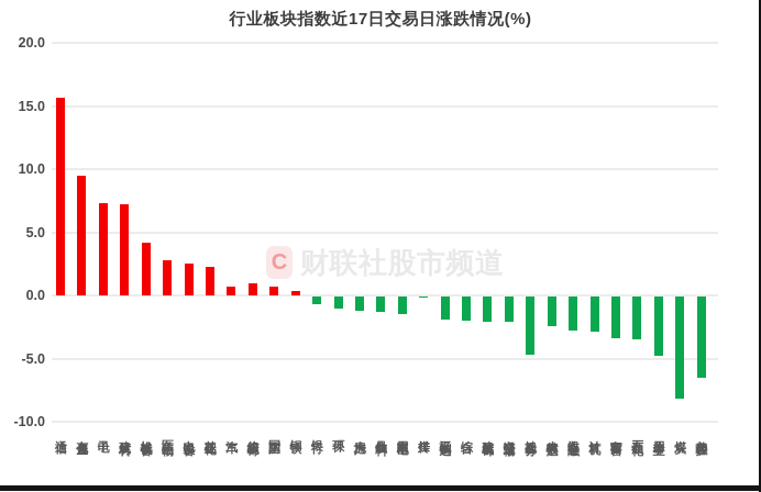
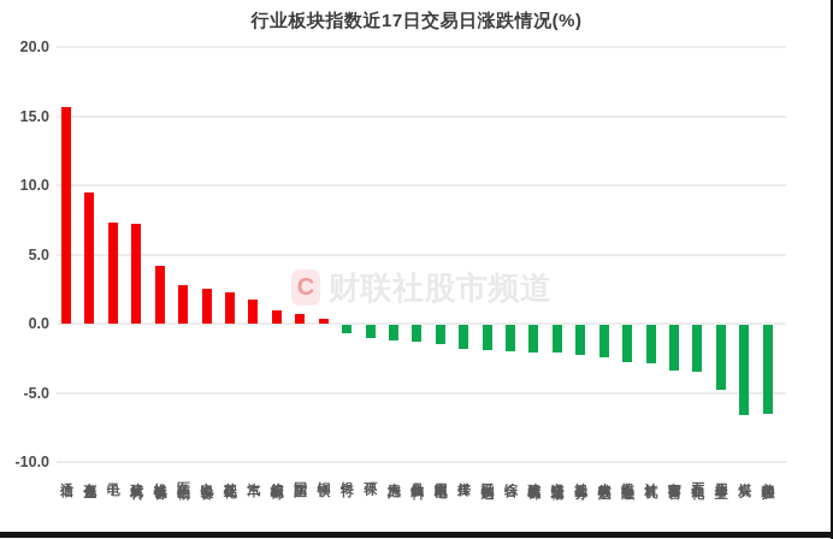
汽车: 0.7 -> 1.8
传媒: -0.1 -> -1.7
社会服务: -4.6 -> -2.2
煤炭: -8.1 -> -6.5
